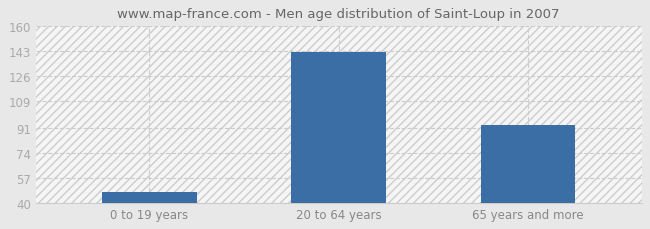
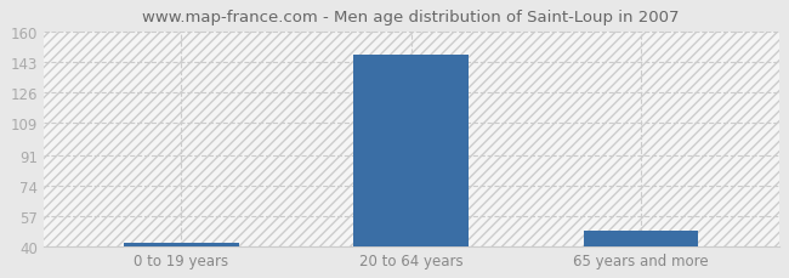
0 to 19 years: 47 -> 42
20 to 64 years: 142 -> 147
65 years and more: 93 -> 49
